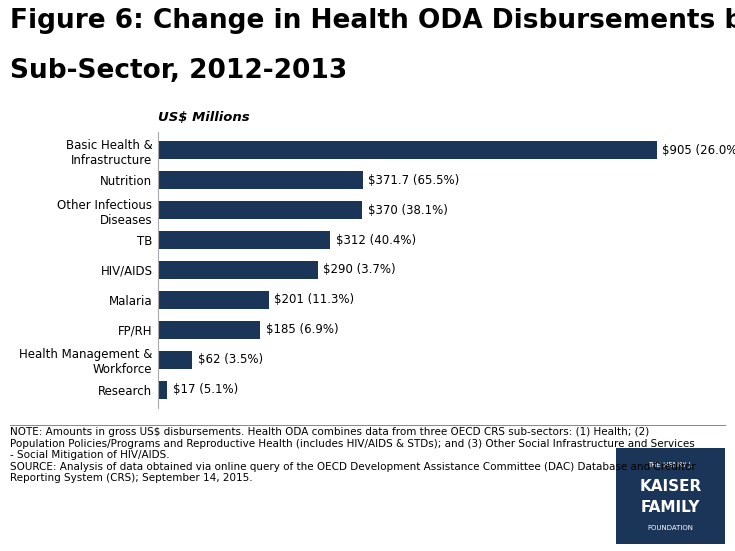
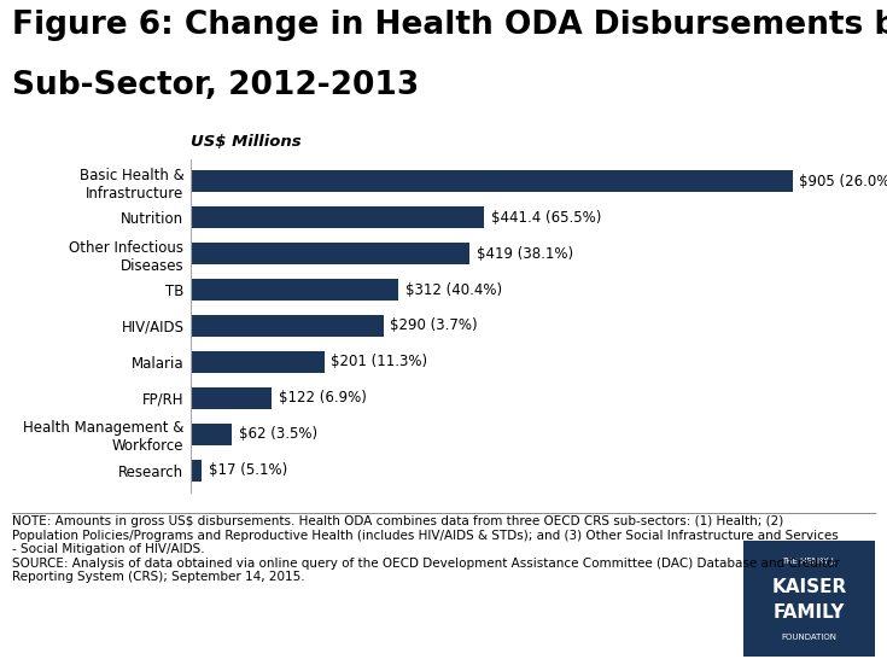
Nutrition: $371.7 -> $441.4
Other Infectious Diseases: $370 -> $419
FP/RH: $185 -> $122
